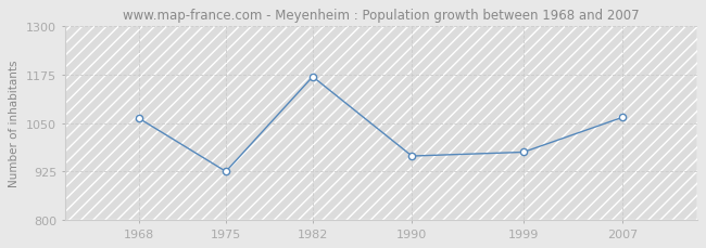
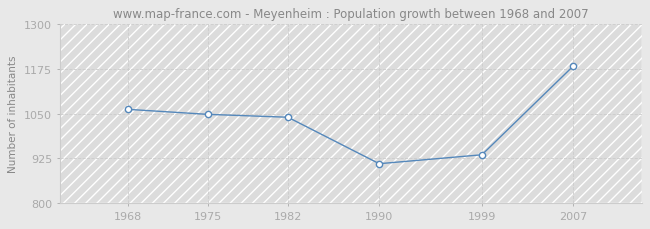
1975: 925 -> 1048
1982: 1170 -> 1040
1990: 965 -> 910
1999: 975 -> 935
2007: 1065 -> 1183
